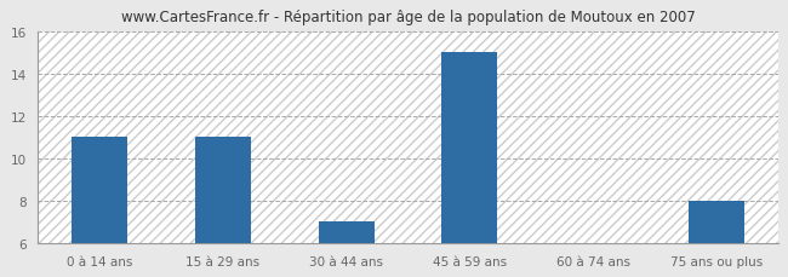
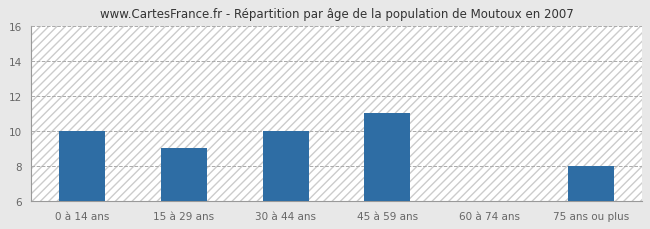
0 à 14 ans: 11.0 -> 10.0
15 à 29 ans: 11.0 -> 9.0
30 à 44 ans: 7.0 -> 10.0
45 à 59 ans: 15.0 -> 11.0
